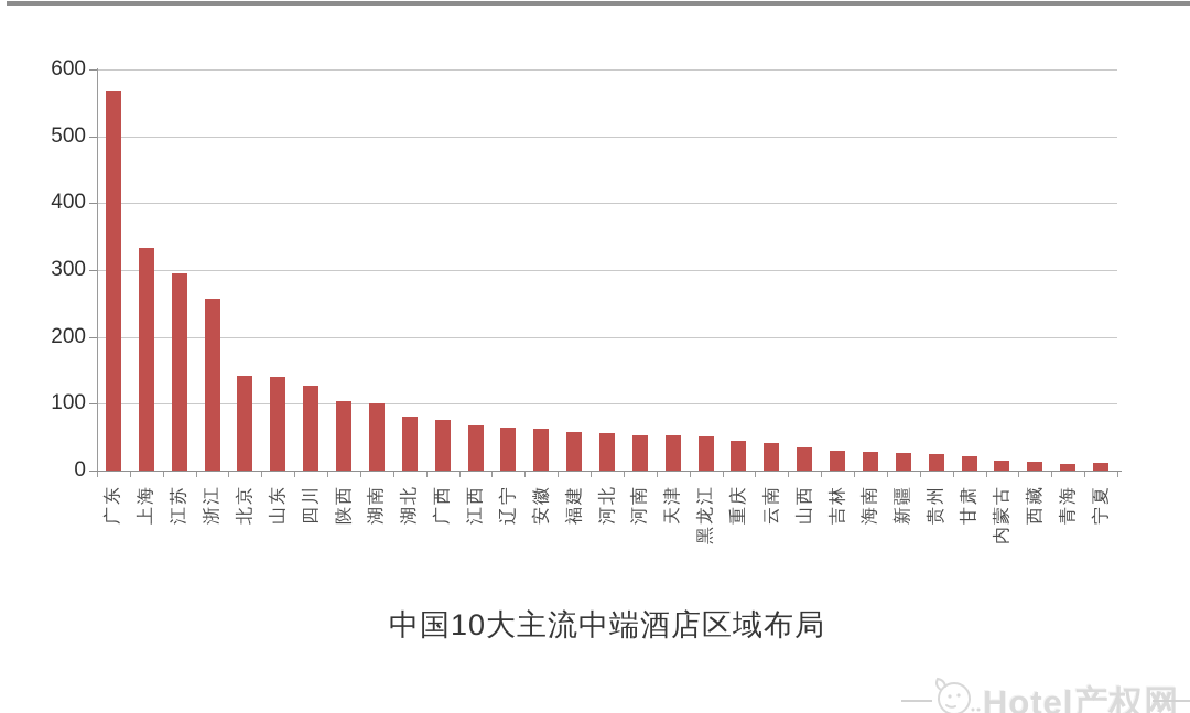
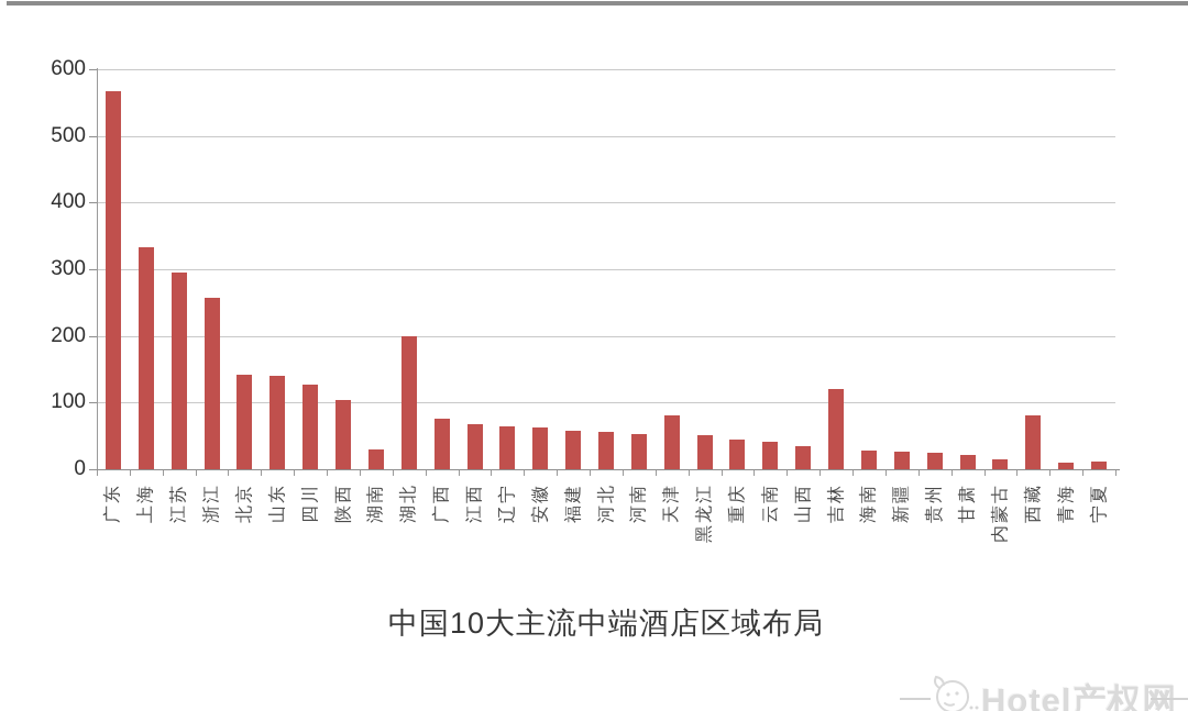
湖南: 100 -> 30
湖北: 80 -> 200
天津: 50 -> 80
吉林: 30 -> 120
西藏: 10 -> 80
